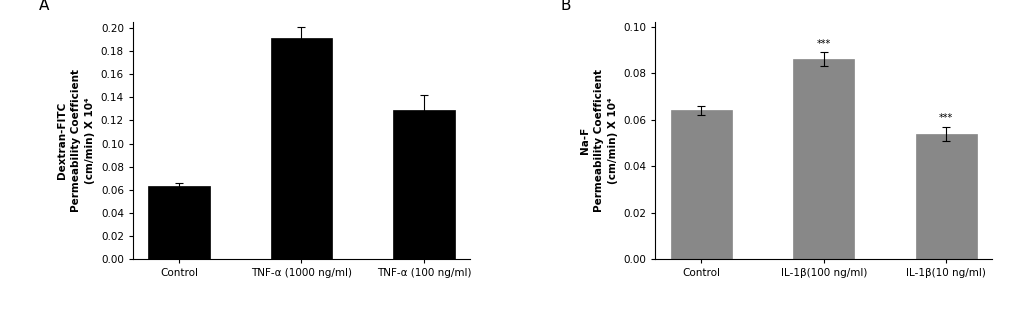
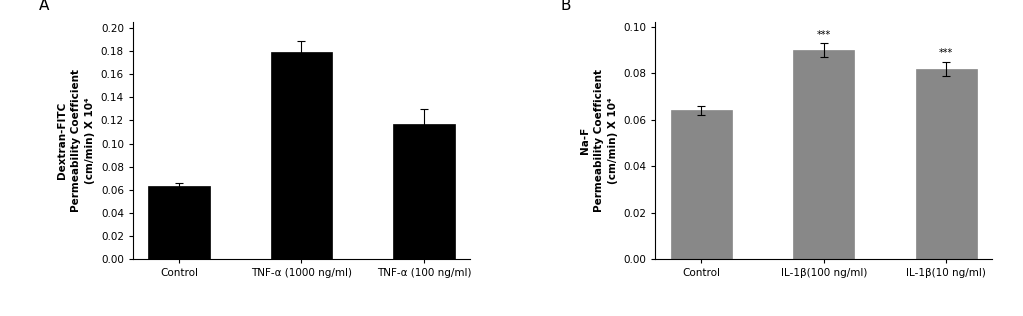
TNF-α (1000 ng/ml): 0.191 -> 0.179
TNF-α (100 ng/ml): 0.129 -> 0.117
IL-1β(100 ng/ml): 0.086 -> 0.090
IL-1β(10 ng/ml): 0.054 -> 0.082
